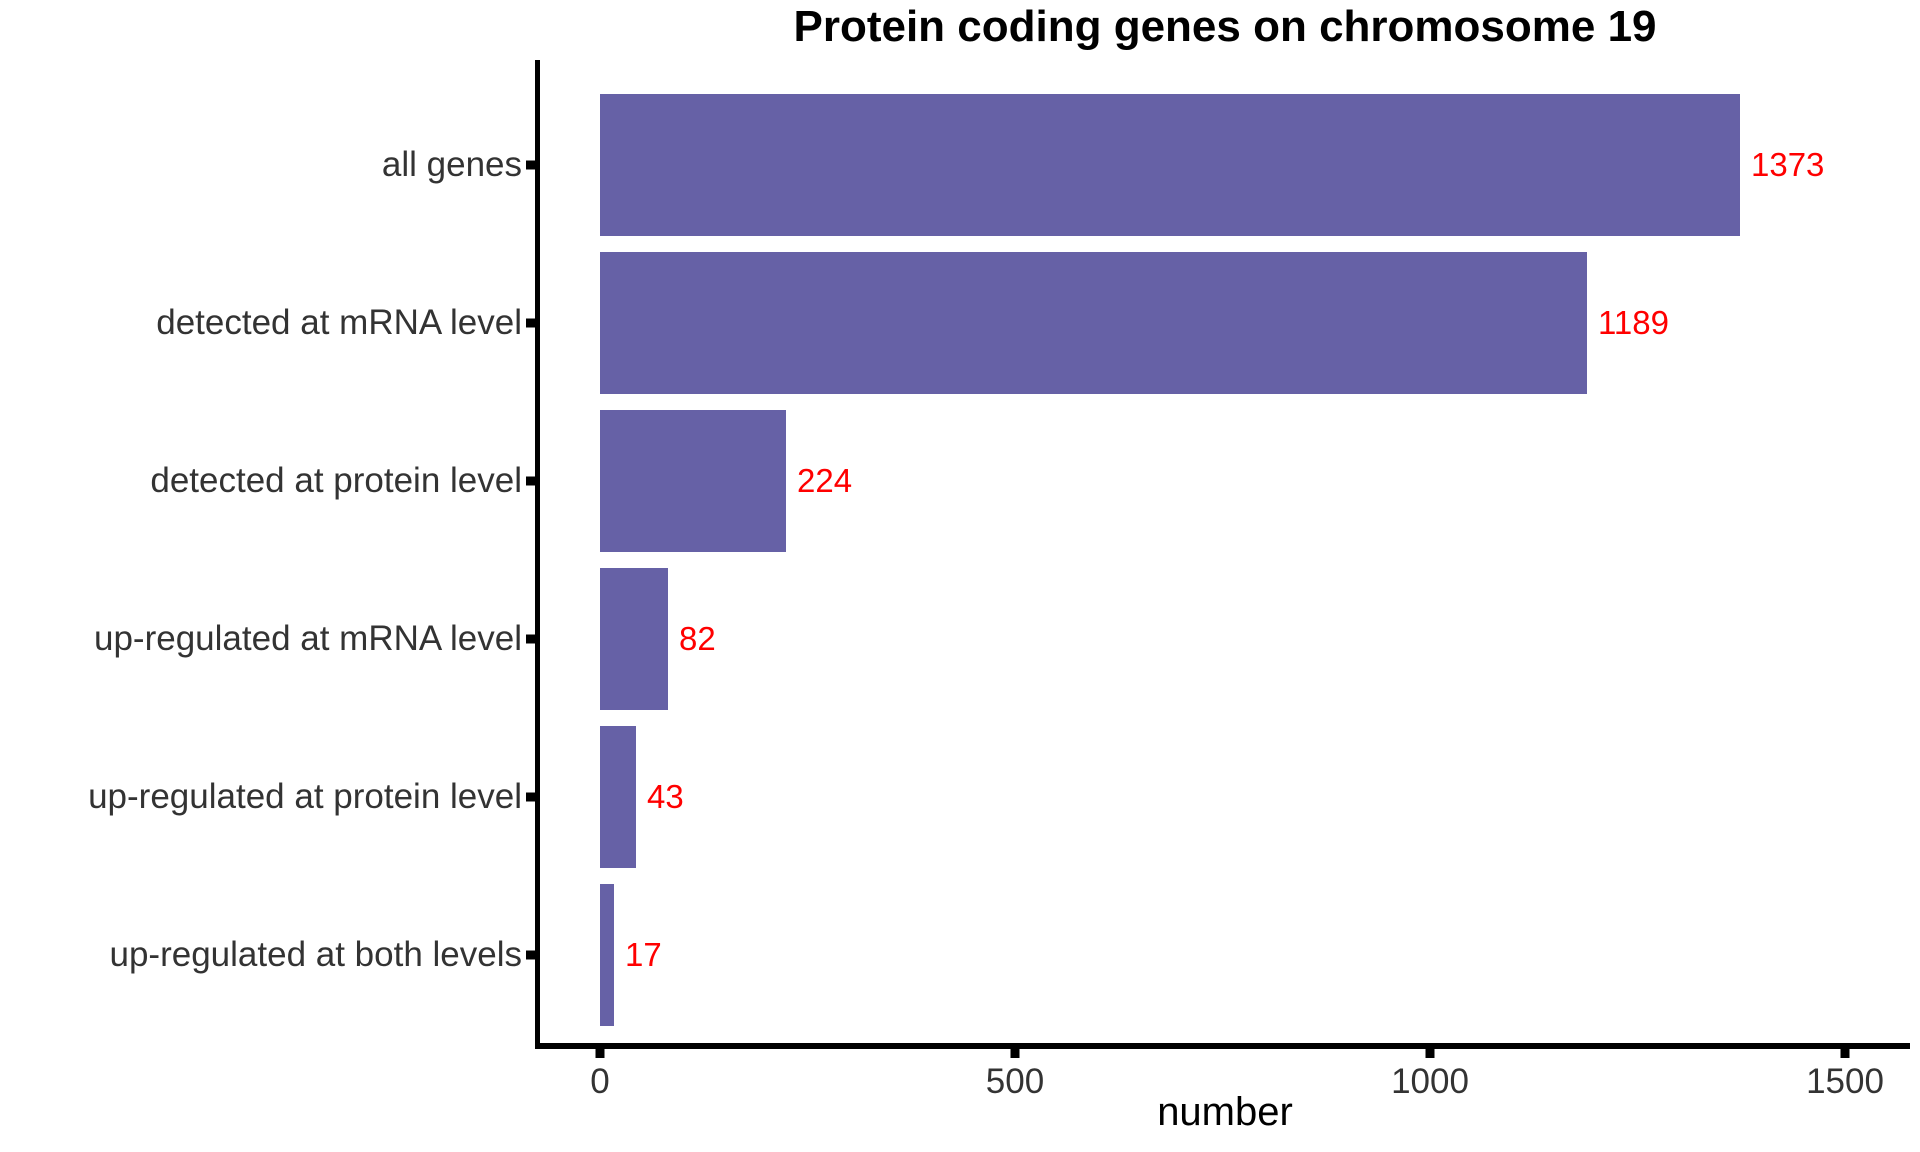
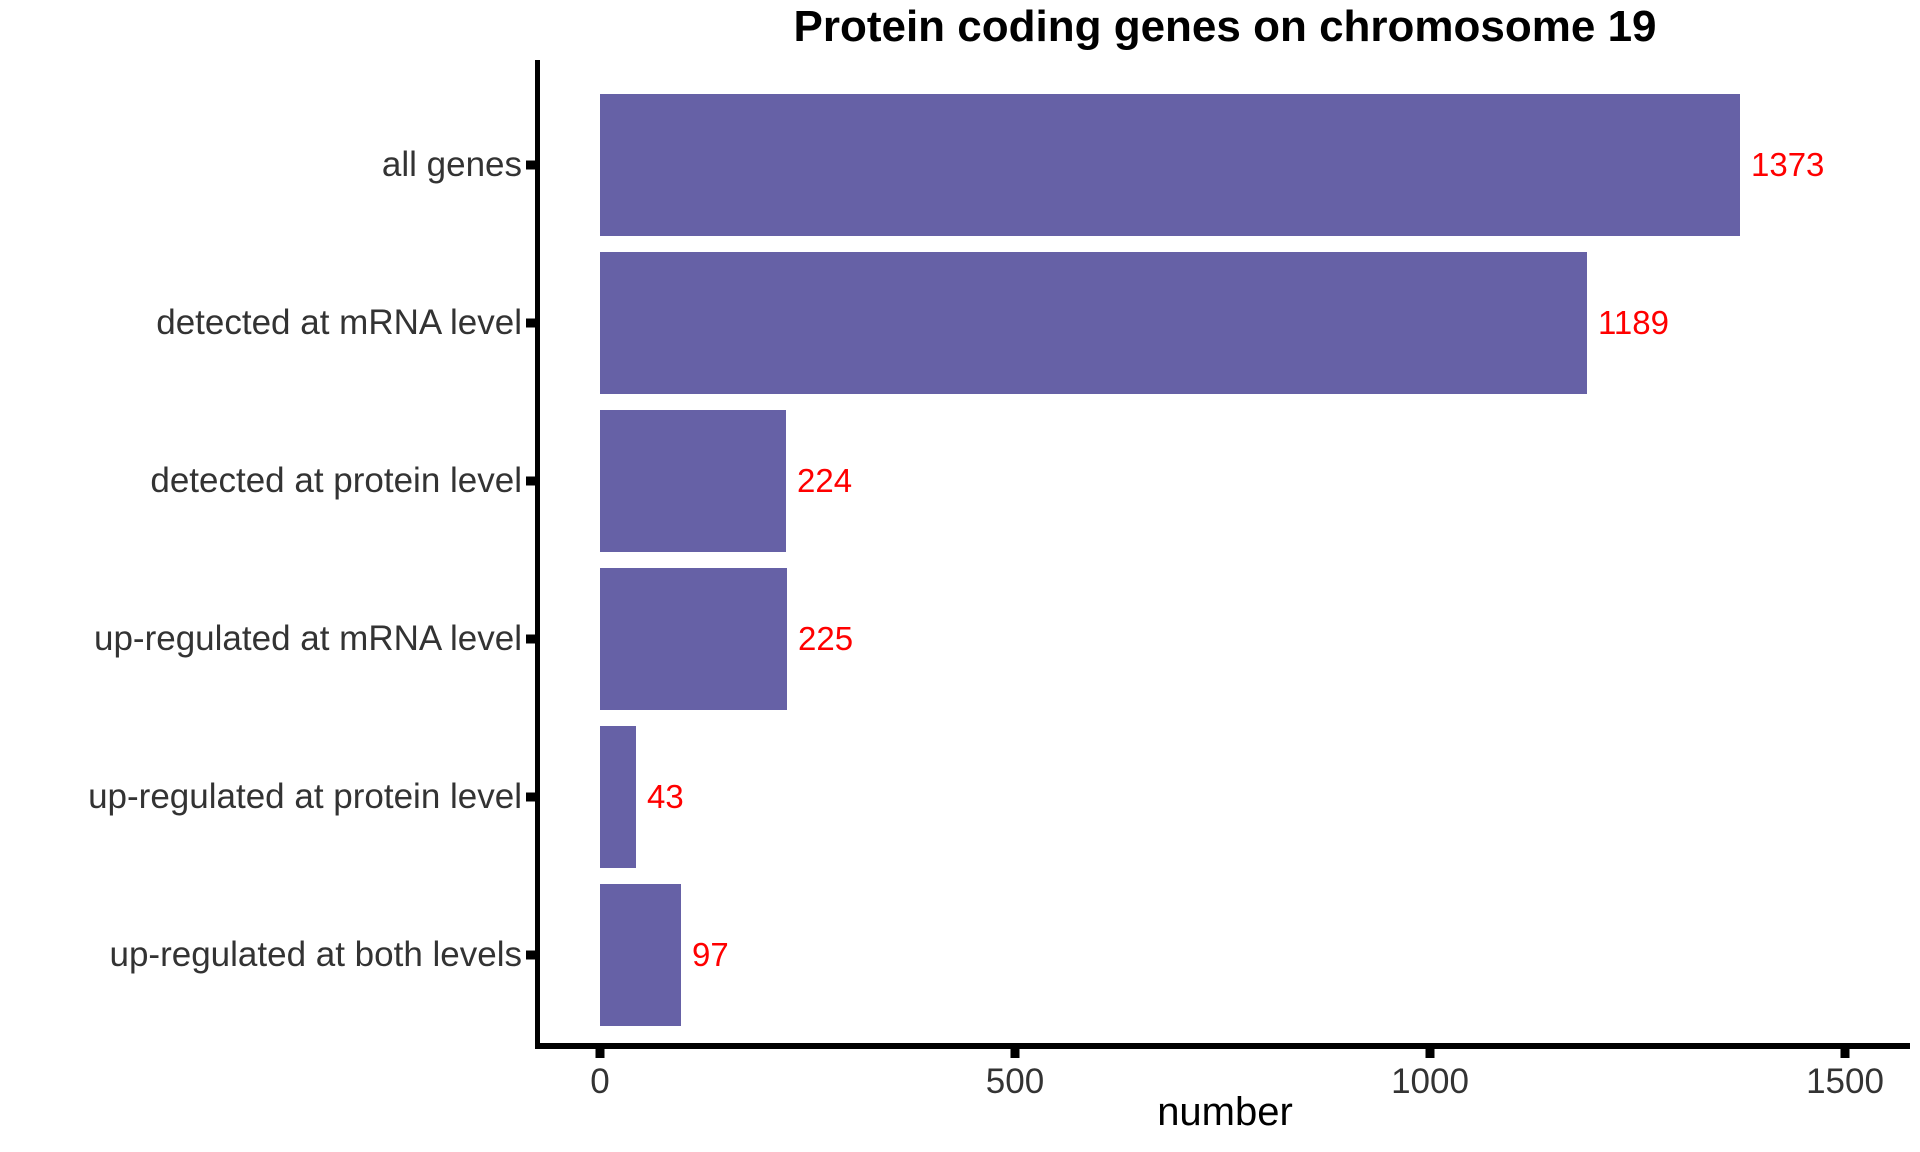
up-regulated at mRNA level: 82 -> 225
up-regulated at both levels: 17 -> 97
